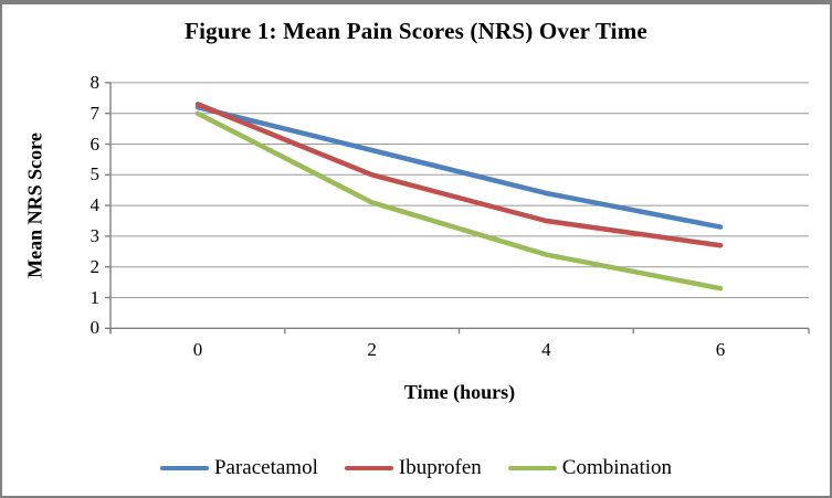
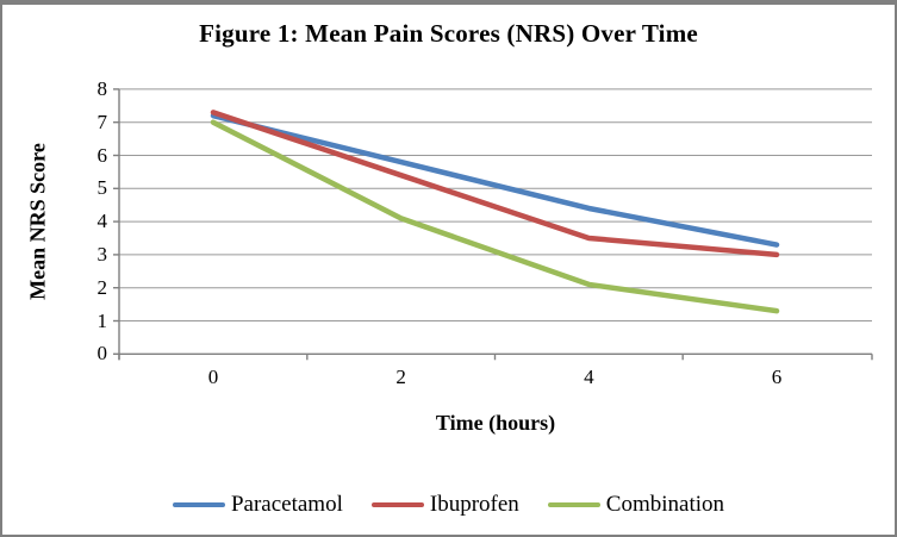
Ibuprofen/2: 5.0 -> 5.4
Combination/4: 2.4 -> 2.1
Ibuprofen/6: 2.7 -> 3.0
